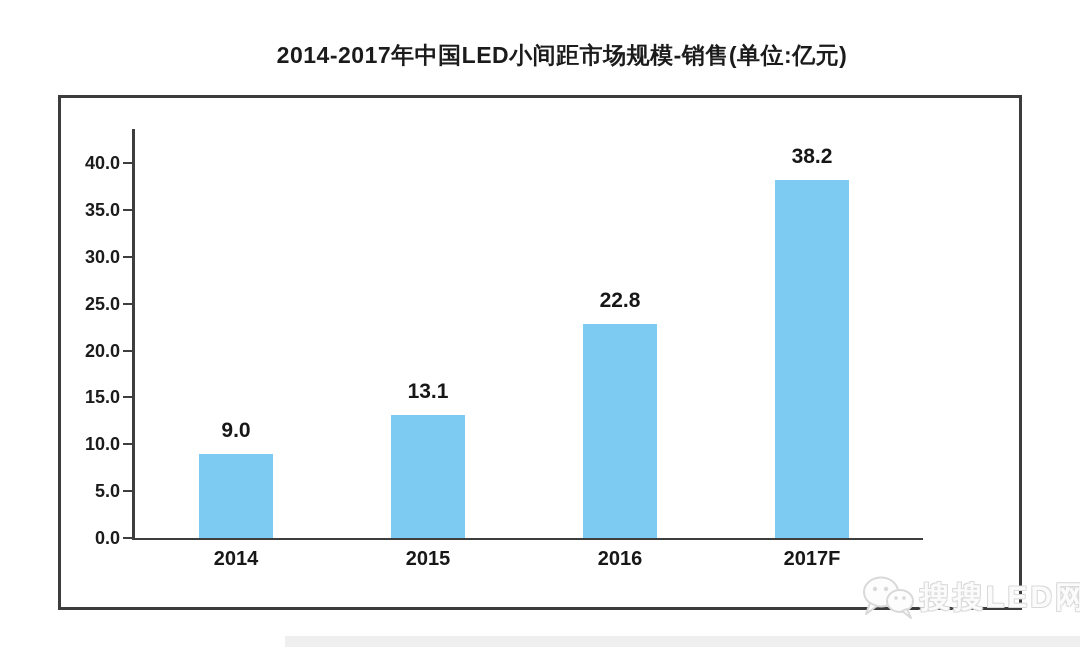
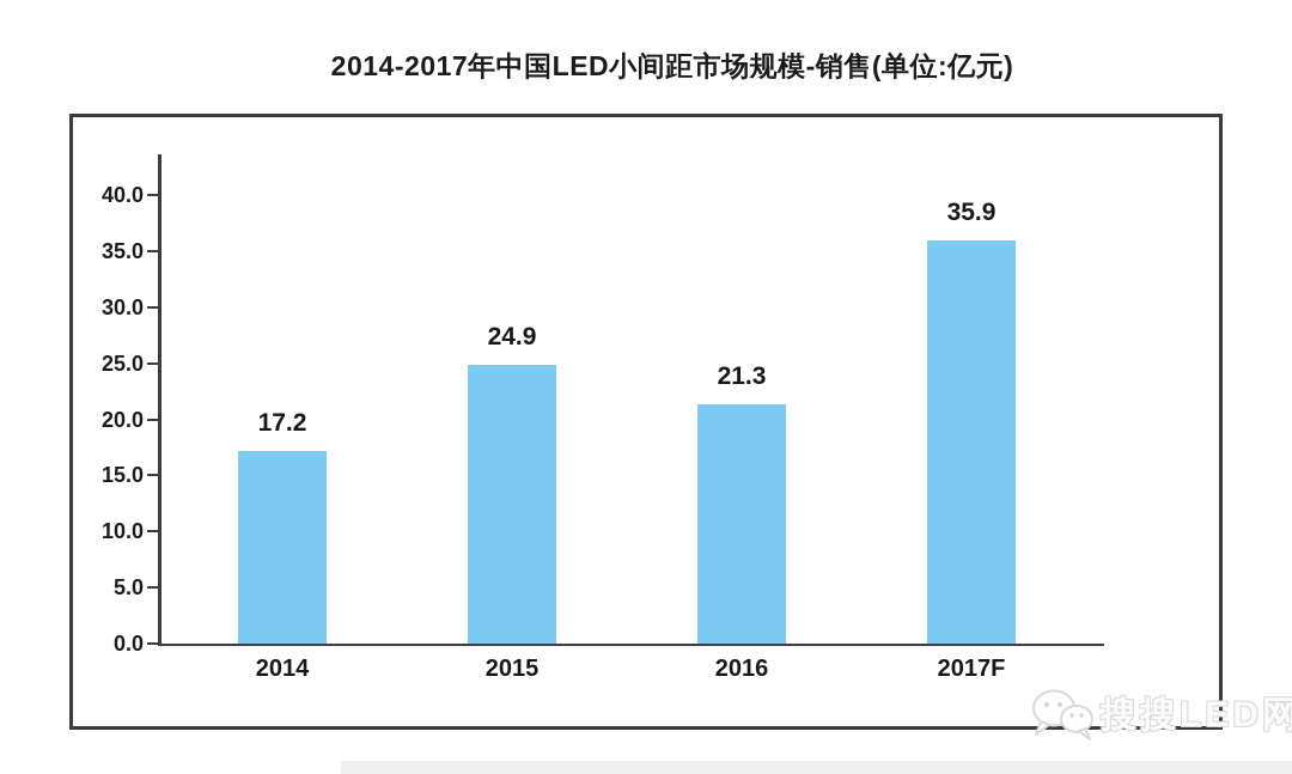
2014: 9.0 -> 17.2
2015: 13.1 -> 24.9
2016: 22.8 -> 21.3
2017F: 38.2 -> 35.9
